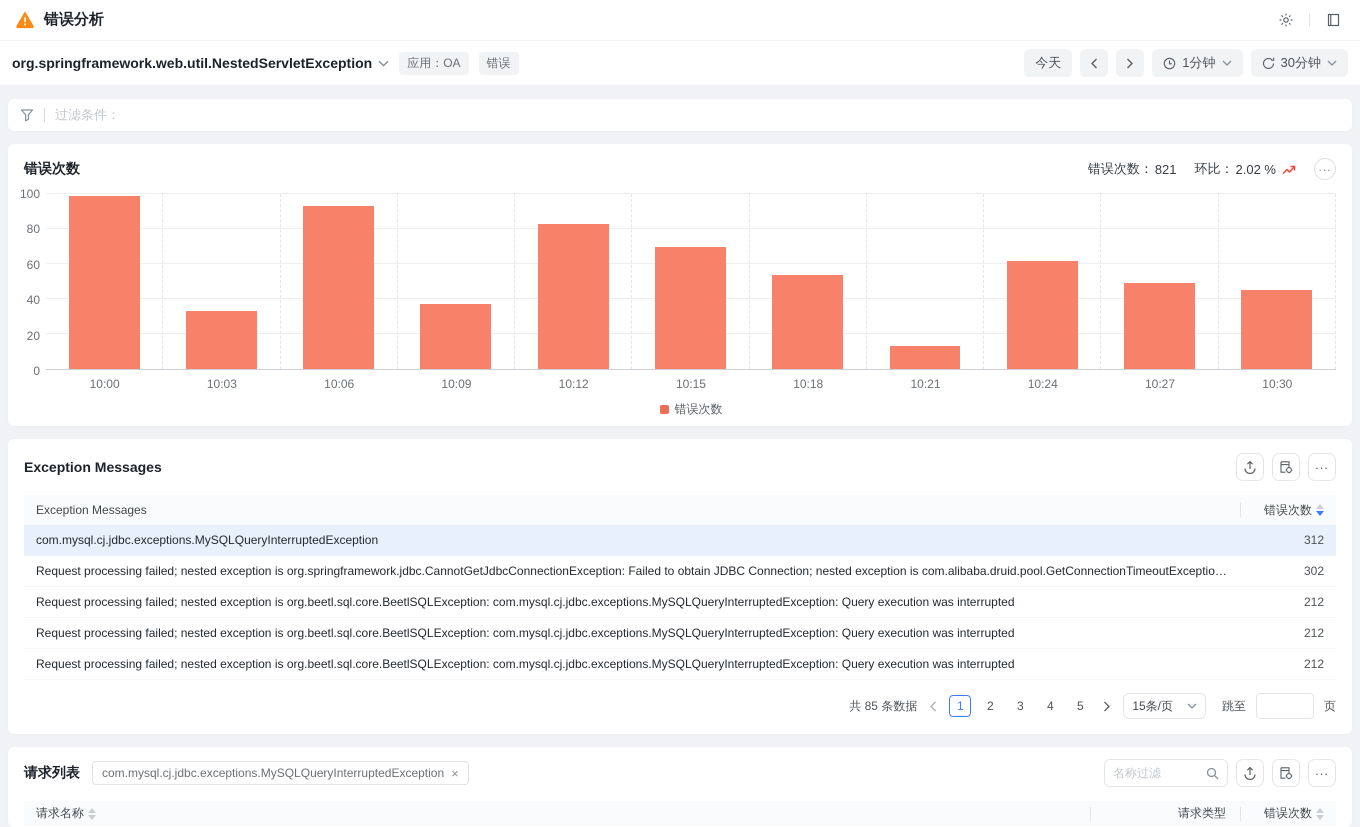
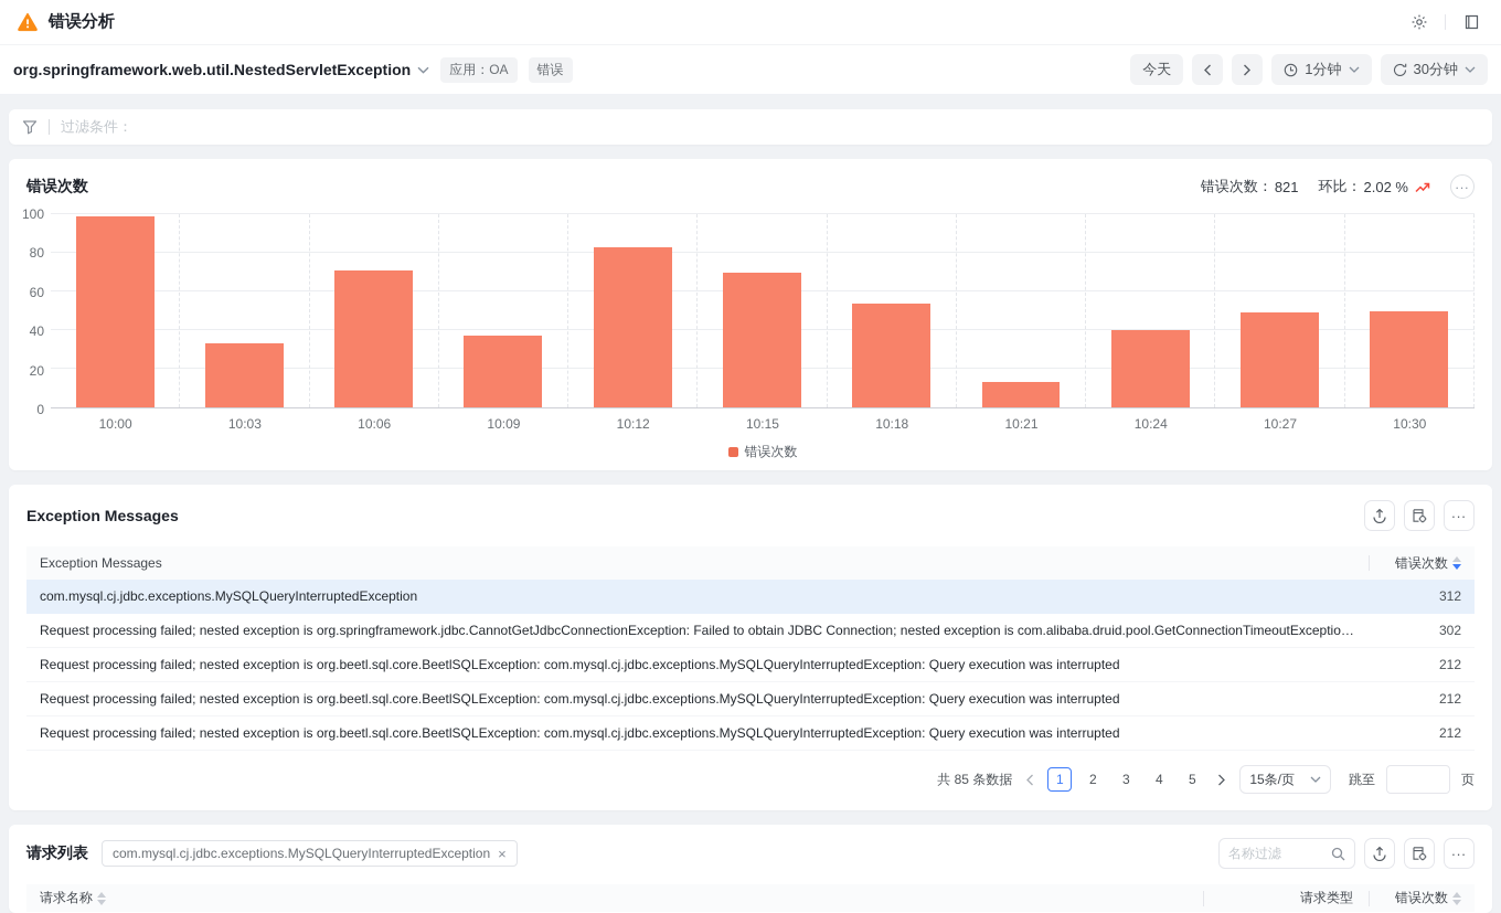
10:06: 93 -> 71
10:24: 62 -> 40
10:30: 45 -> 50
